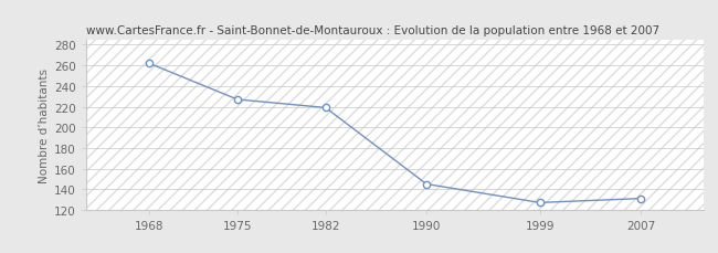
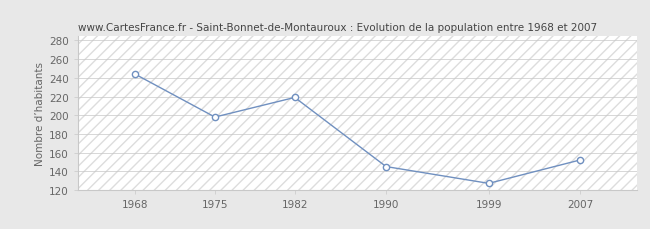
1968: 262 -> 244
1975: 227 -> 198
2007: 131 -> 152
